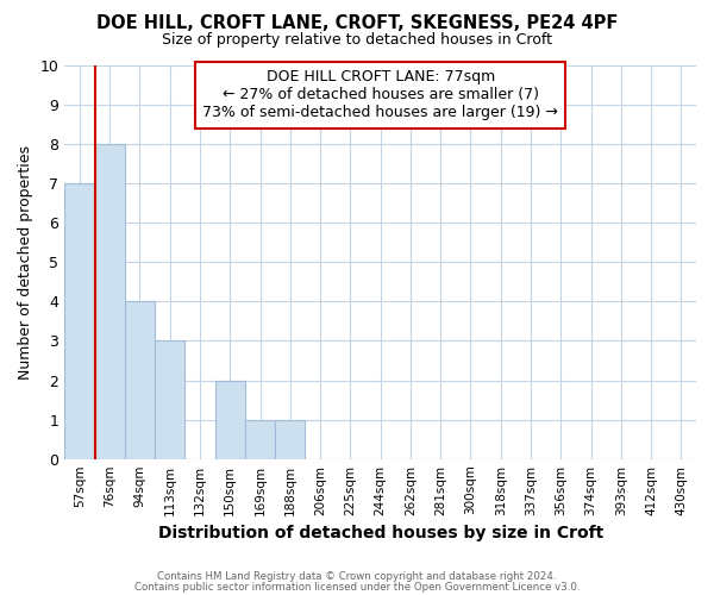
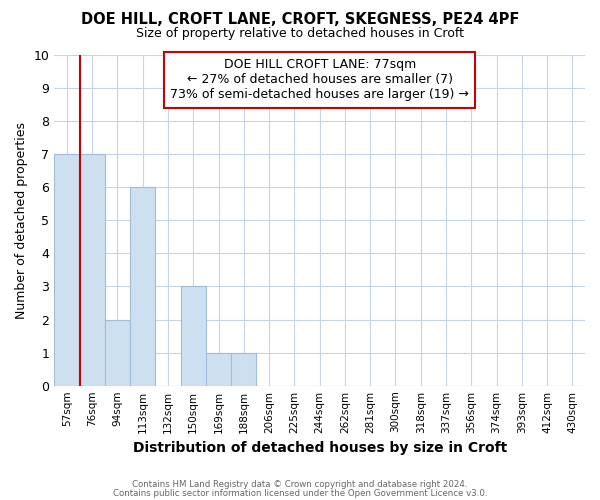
76sqm: 8 -> 7
94sqm: 4 -> 2
113sqm: 3 -> 6
150sqm: 2 -> 3
